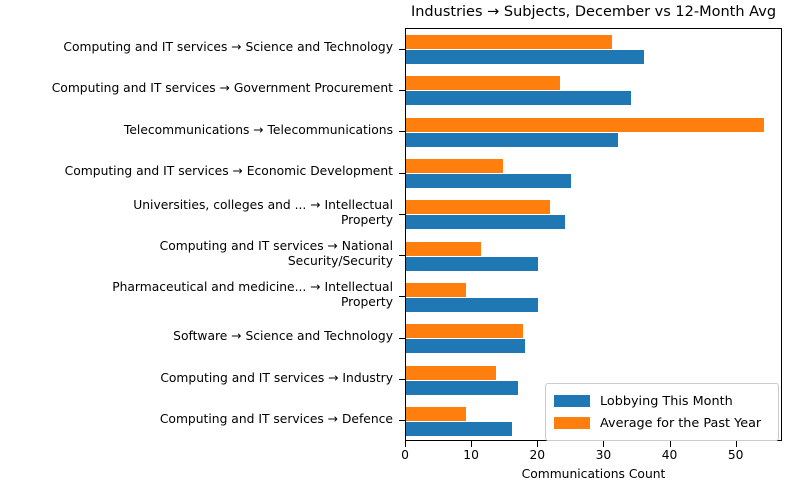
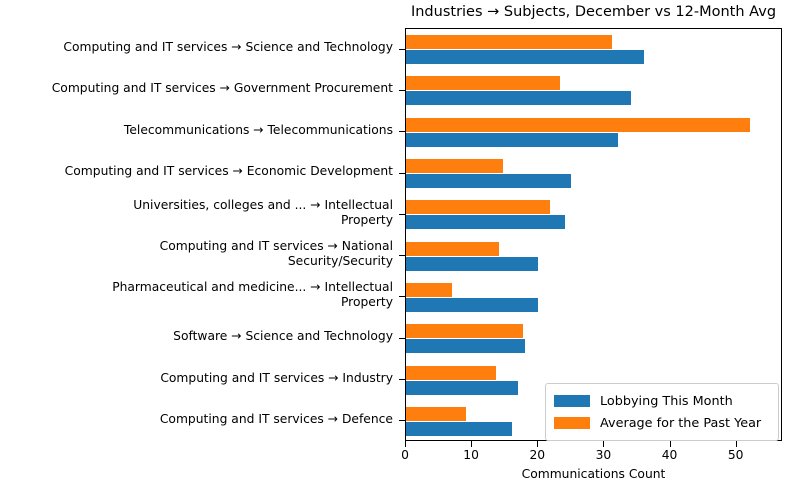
Average for the Past Year/Telecommunications → Telecommunications: 54 -> 52
Average for the Past Year/Computing and IT services → National Security/Security: 11 -> 14
Average for the Past Year/Pharmaceutical and medicine... → Intellectual Property: 9 -> 7
